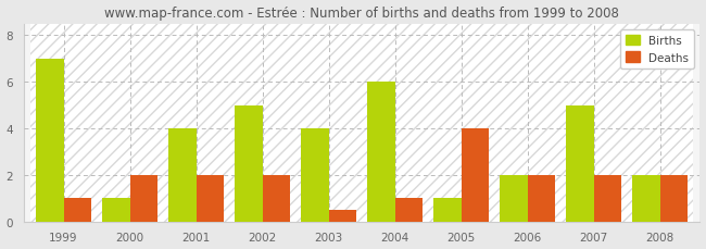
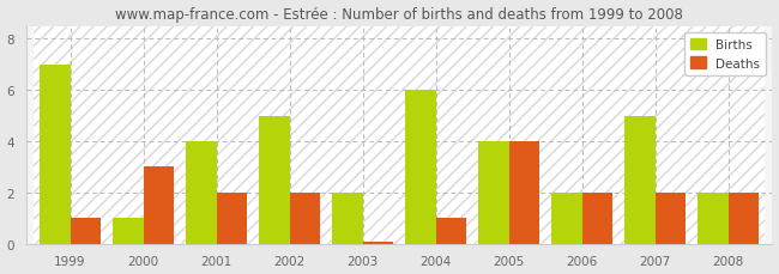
Deaths/2000: 2.00 -> 3.00
Births/2003: 4 -> 2
Deaths/2003: 0.50 -> 0.07
Births/2005: 1 -> 4
